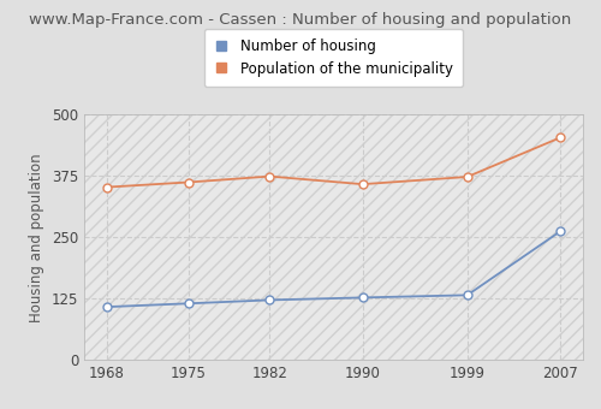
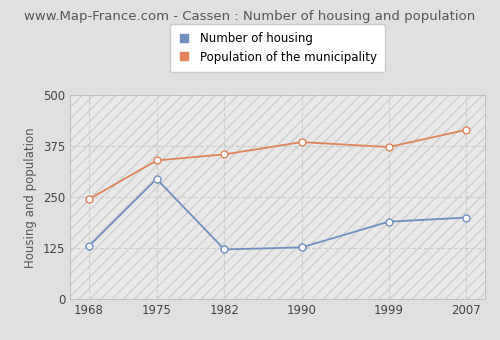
Number of housing/1968: 108 -> 130
Population of the municipality/1968: 352 -> 245
Number of housing/1975: 115 -> 295
Population of the municipality/1975: 362 -> 340
Population of the municipality/1982: 374 -> 355
Population of the municipality/1990: 358 -> 385
Number of housing/1999: 132 -> 190
Number of housing/2007: 262 -> 200
Population of the municipality/2007: 453 -> 415
